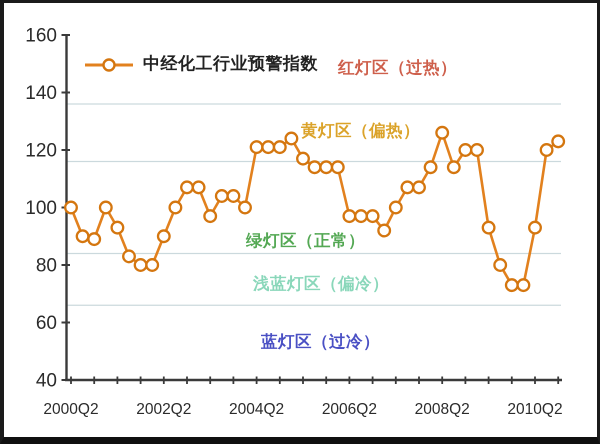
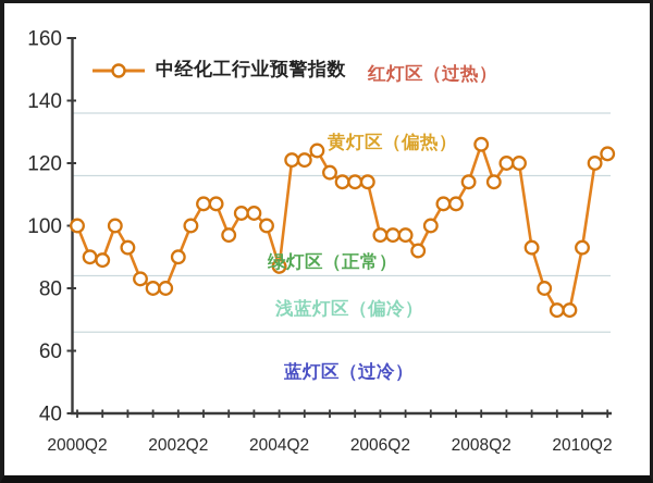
2004Q2: 121 -> 87
